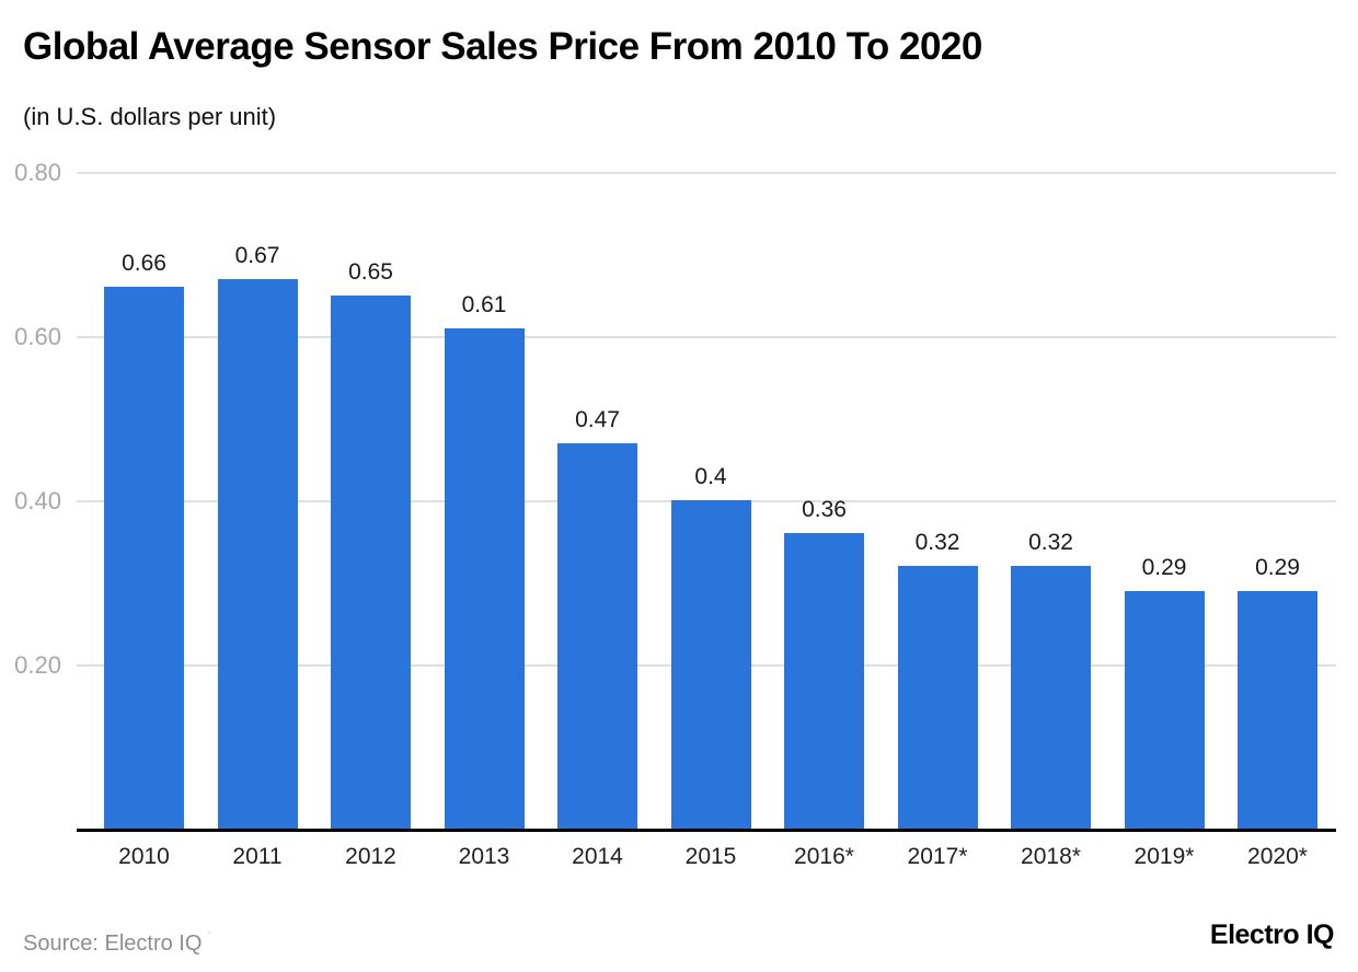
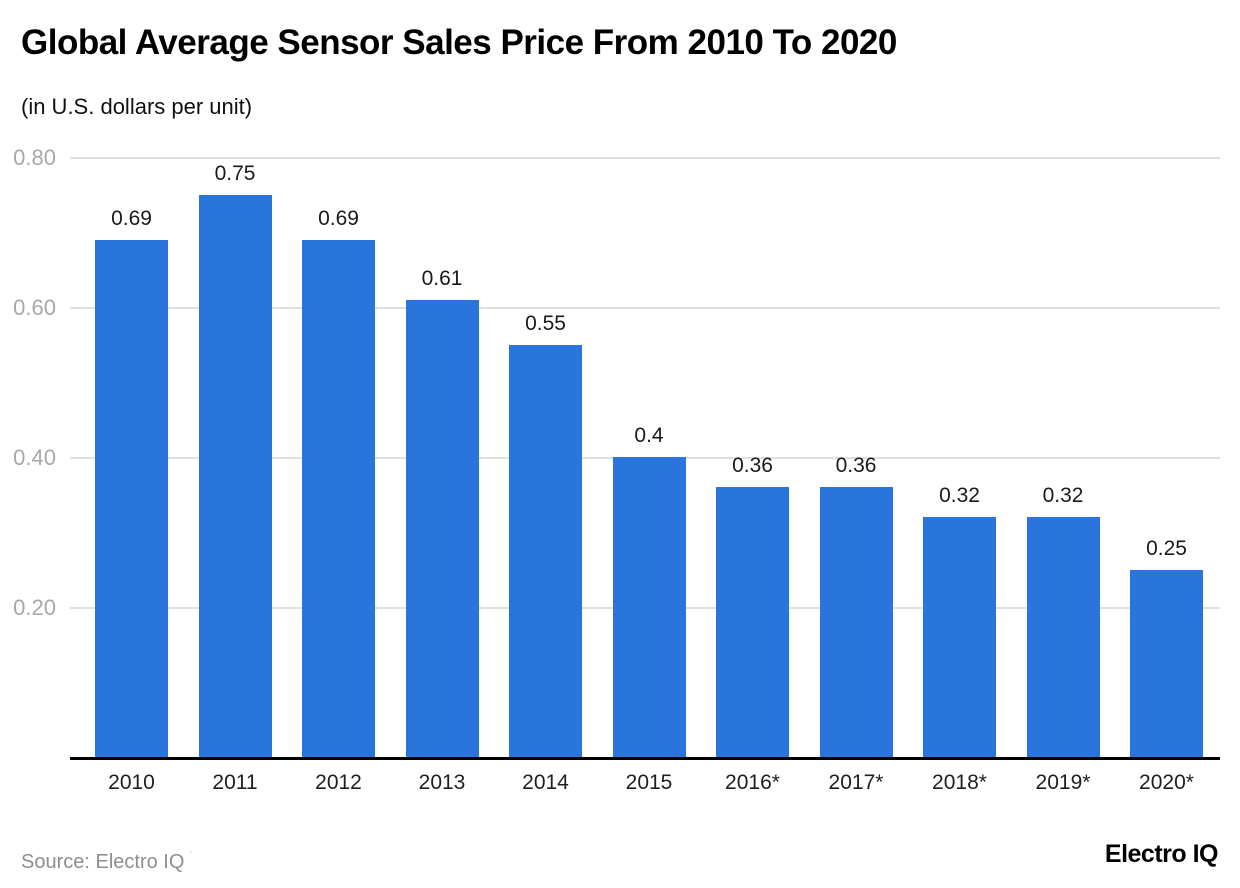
2010: 0.66 -> 0.69
2011: 0.67 -> 0.75
2012: 0.65 -> 0.69
2014: 0.47 -> 0.55
2017*: 0.32 -> 0.36
2019*: 0.29 -> 0.32
2020*: 0.29 -> 0.25
